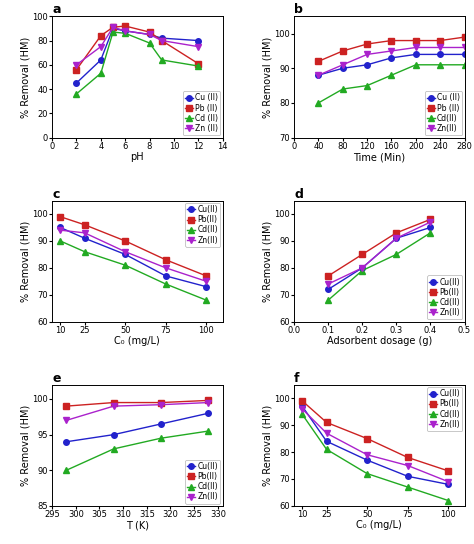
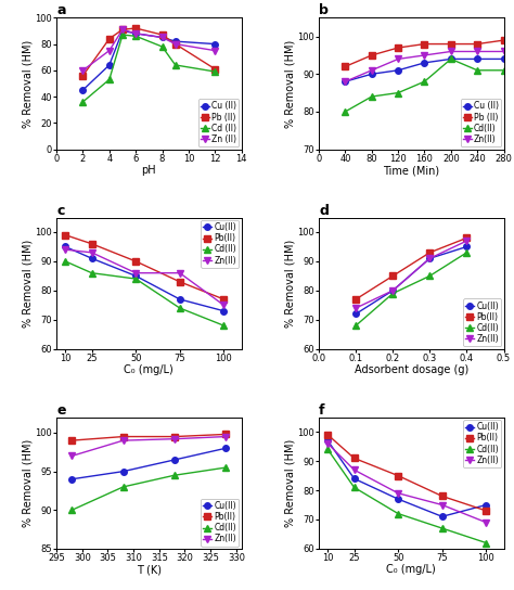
b/Cd(II)/200: 91 -> 94
c/Cd(II)/50: 81 -> 84
c/Zn(II)/75: 80 -> 86
f/Cu(II)/100: 68 -> 75
